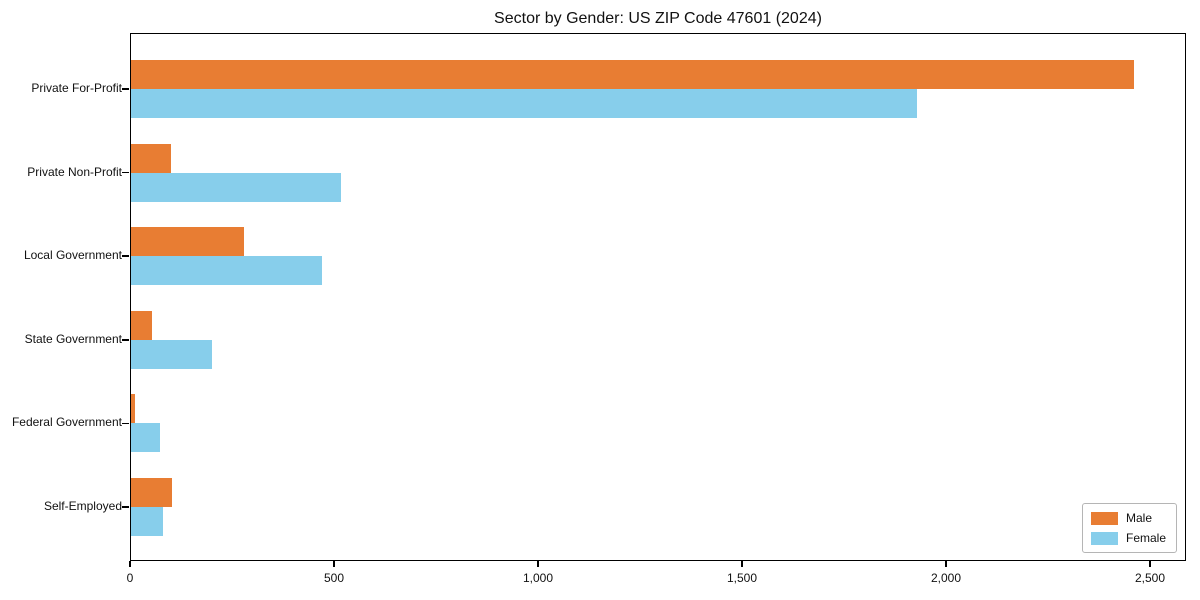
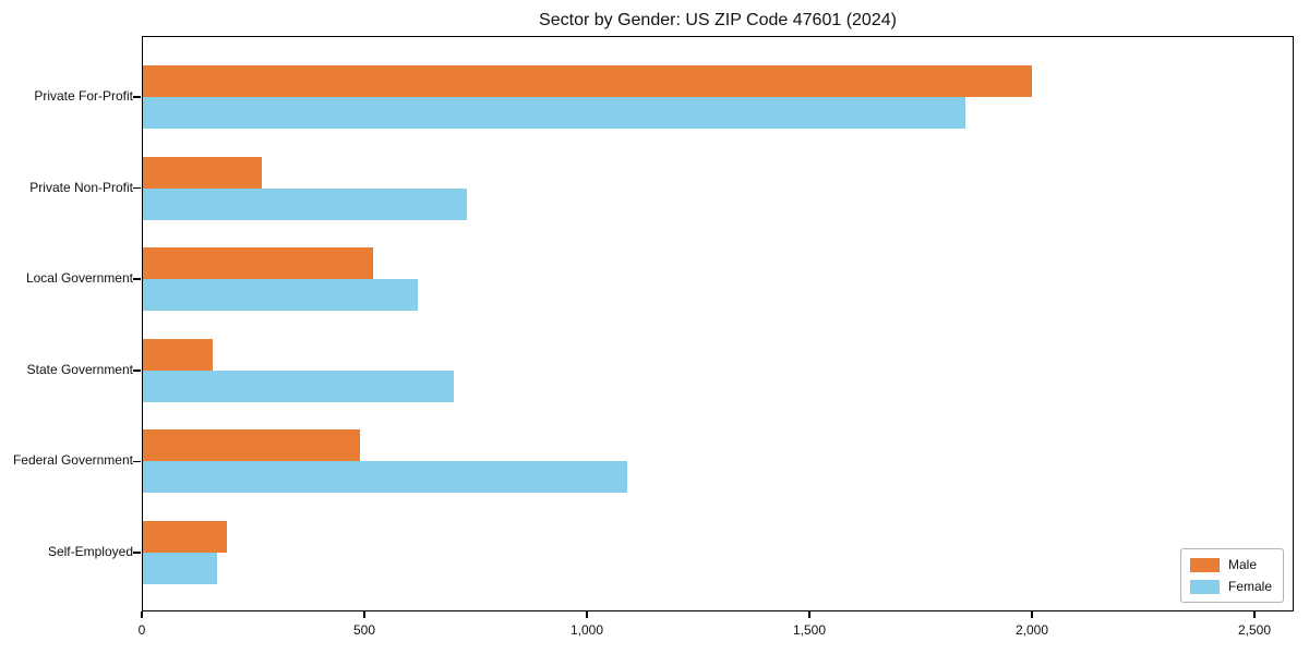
Male/Private For-Profit: 2460 -> 2000
Female/Private For-Profit: 1930 -> 1850
Male/Private Non-Profit: 100 -> 270
Female/Private Non-Profit: 520 -> 730
Male/Local Government: 280 -> 520
Female/Local Government: 470 -> 620
Male/State Government: 50 -> 160
Female/State Government: 200 -> 700
Male/Federal Government: 10 -> 490
Female/Federal Government: 70 -> 1090
Male/Self-Employed: 100 -> 190
Female/Self-Employed: 80 -> 170
